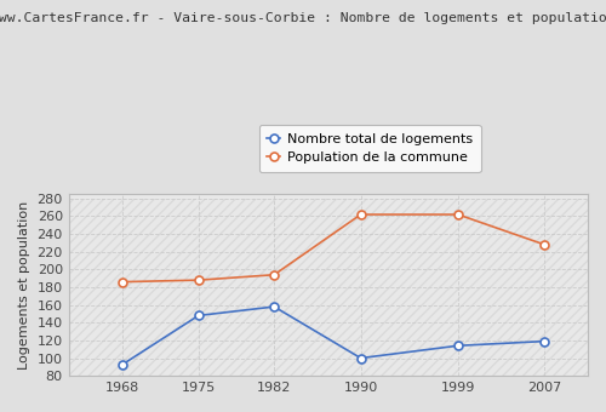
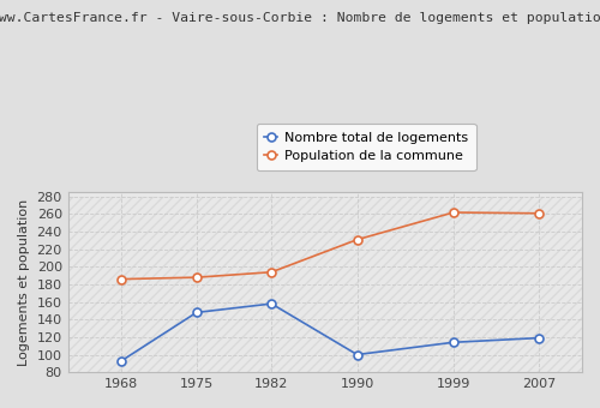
Population de la commune/1990: 262 -> 231
Population de la commune/2007: 228 -> 261
